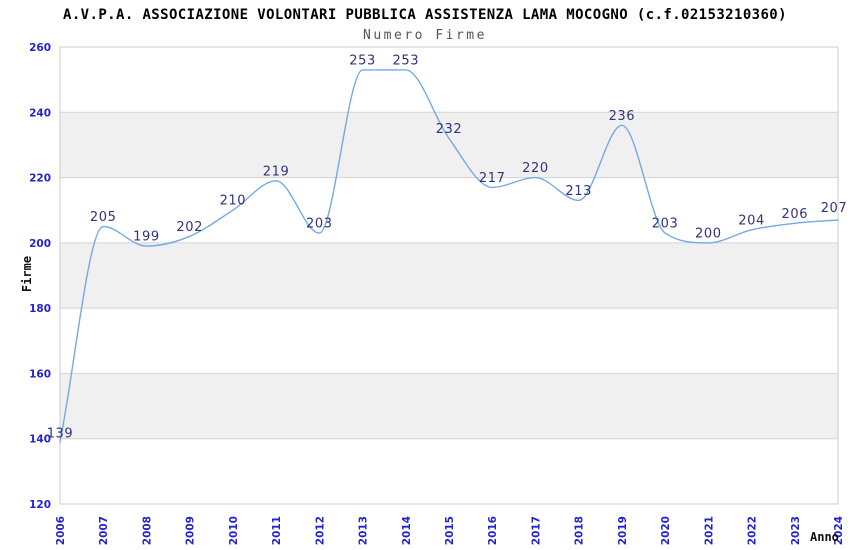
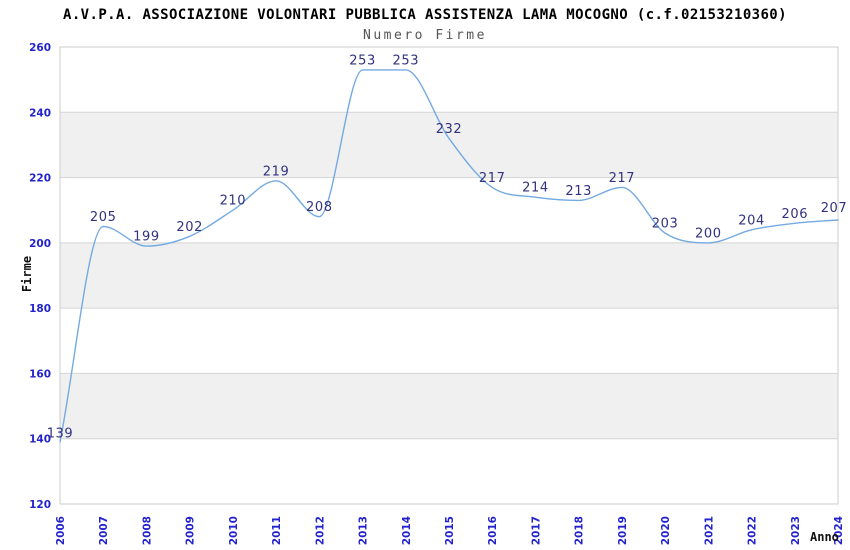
2012: 203 -> 208
2017: 220 -> 214
2019: 236 -> 217
